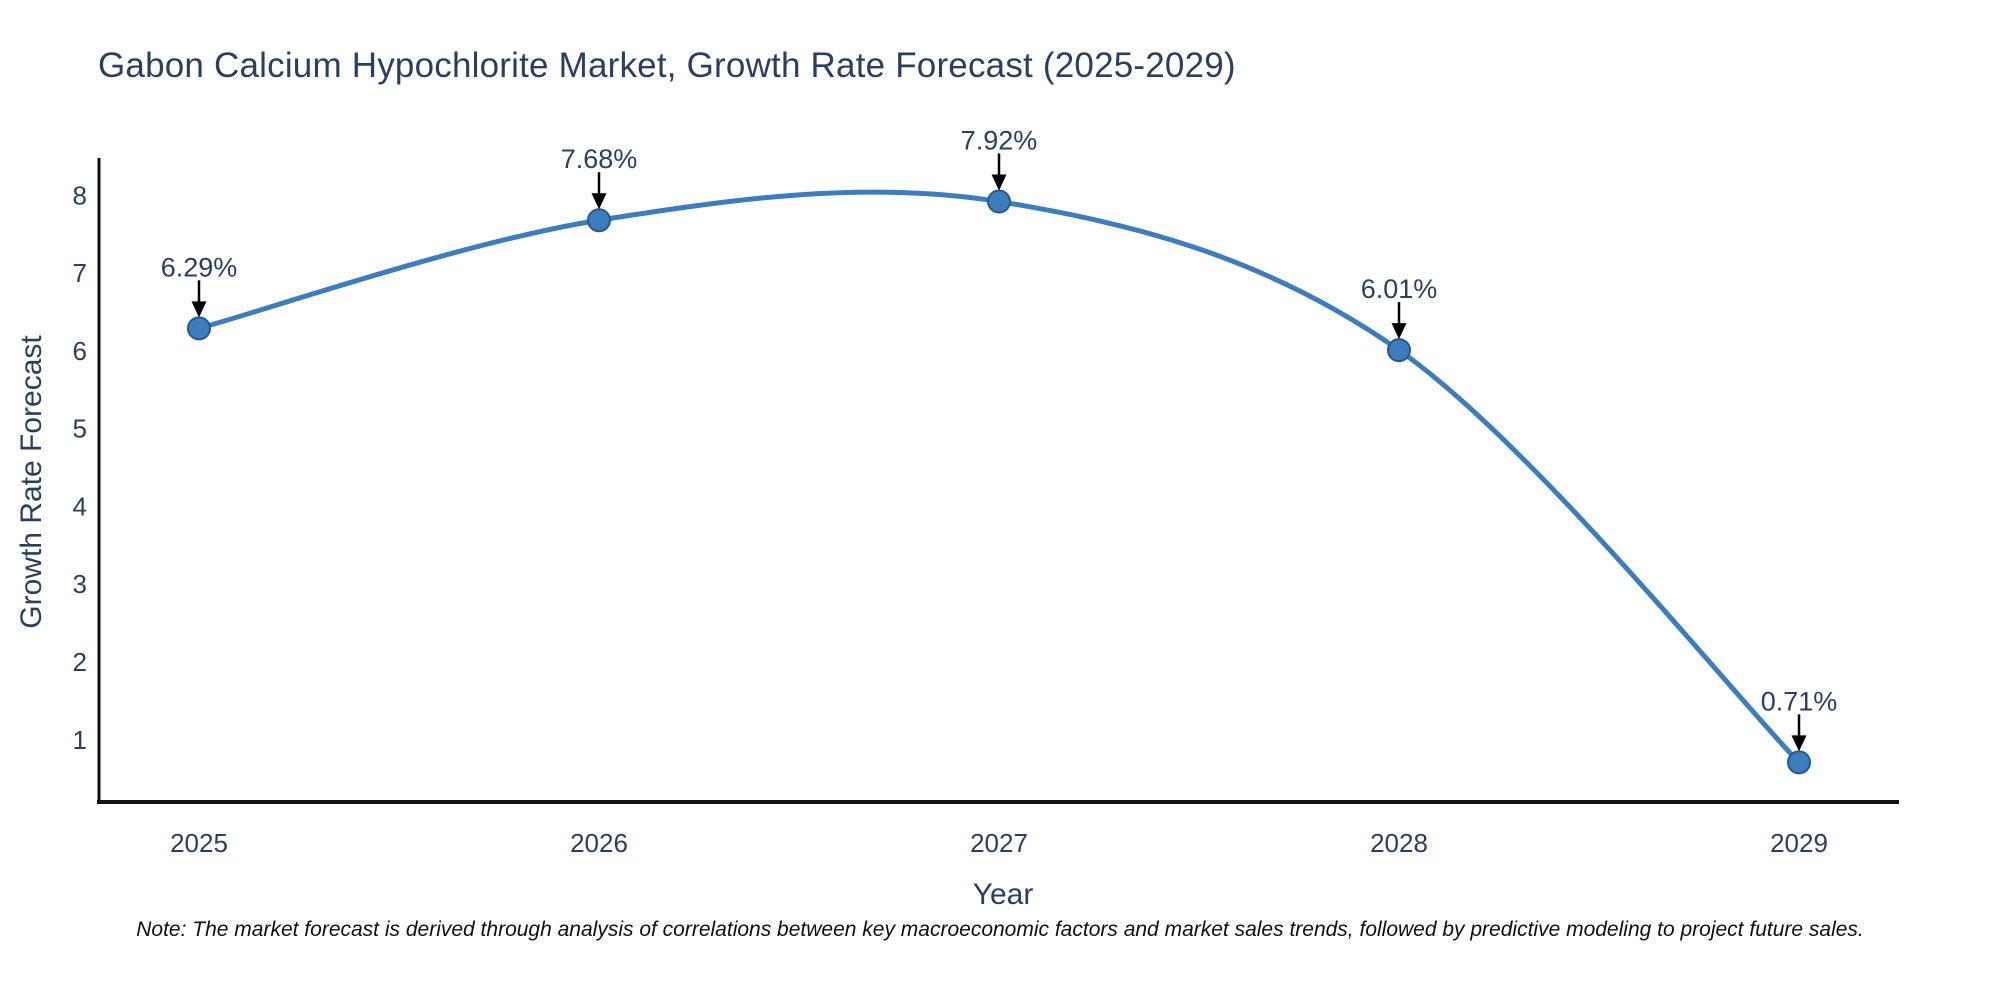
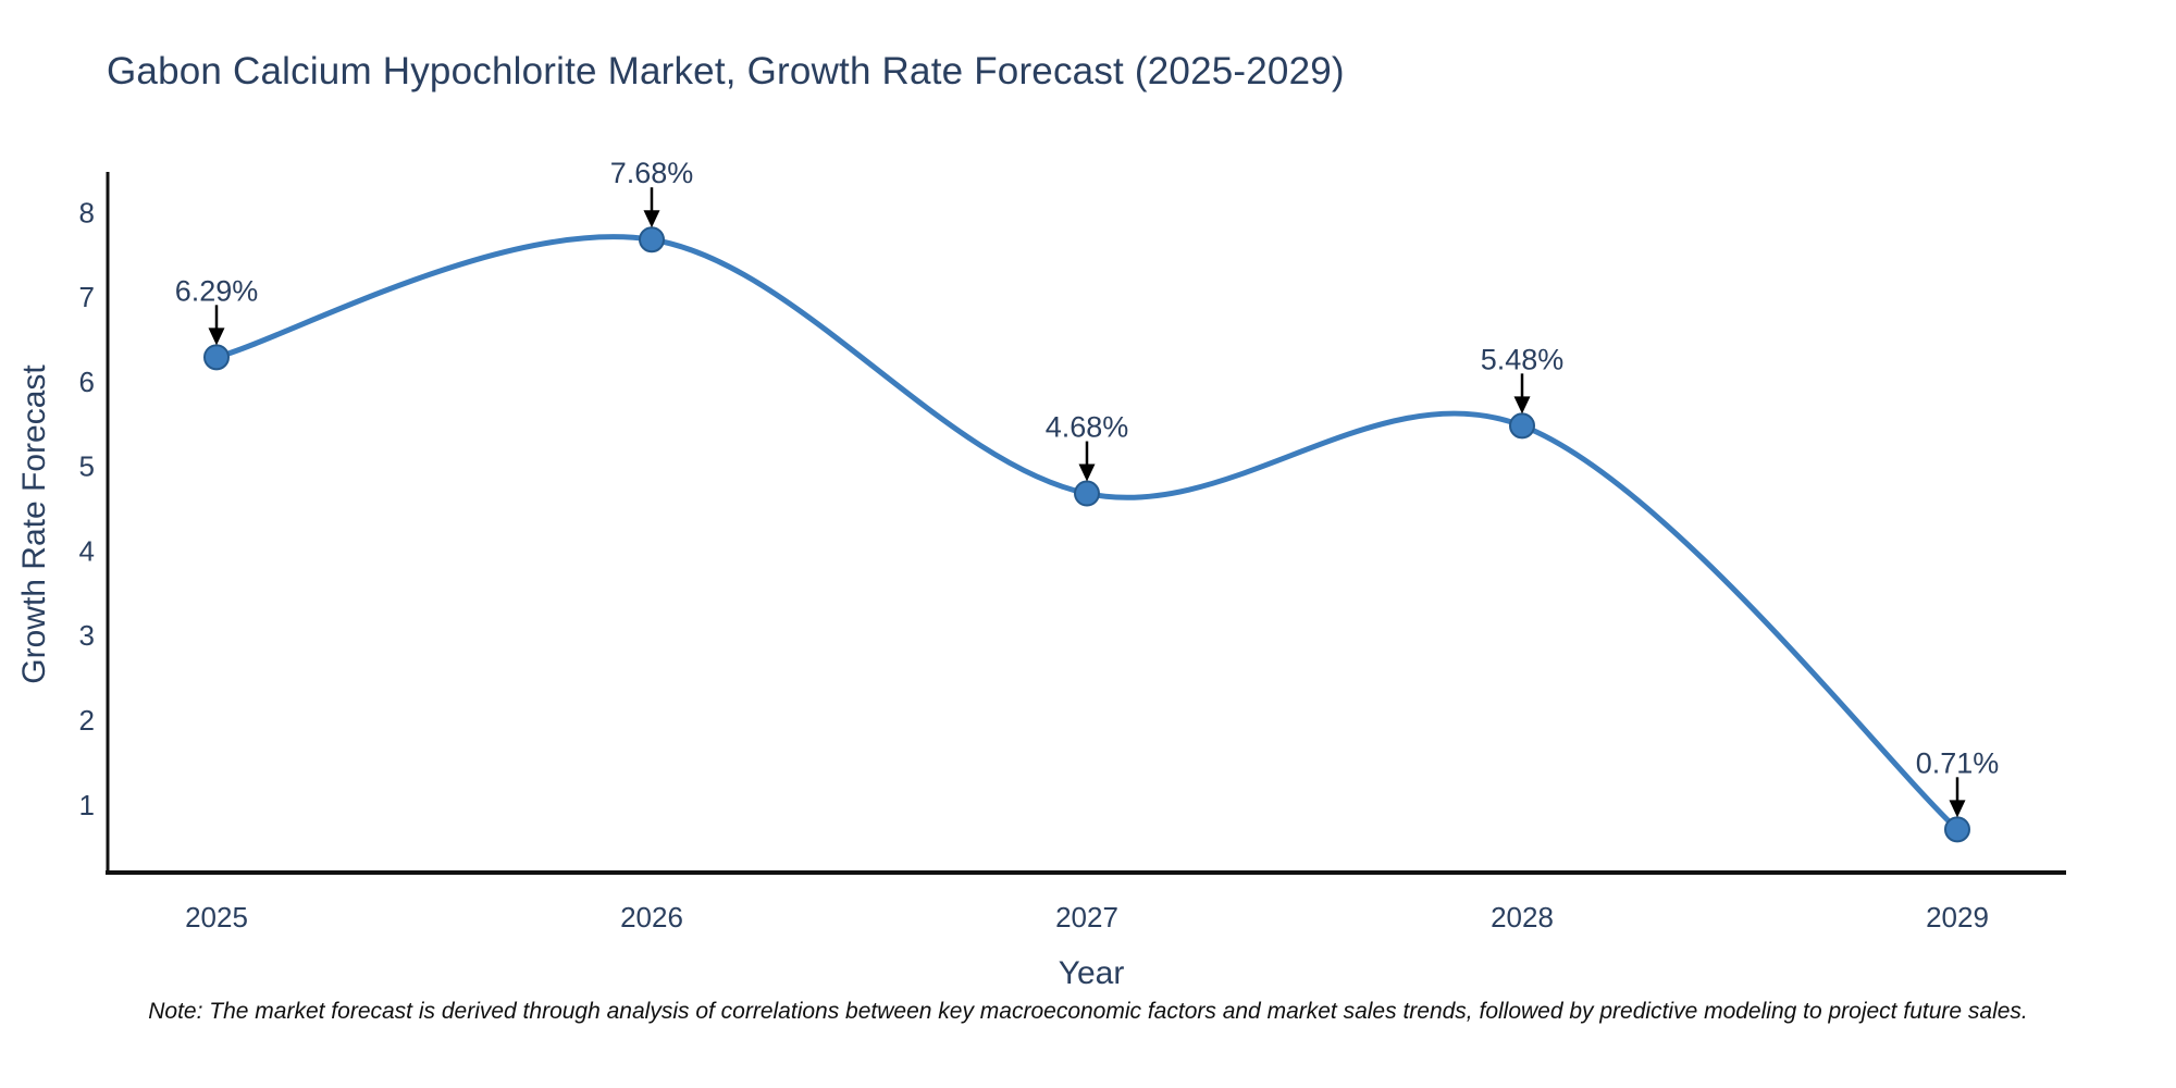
2027: 7.92% -> 4.68%
2028: 6.01% -> 5.48%
